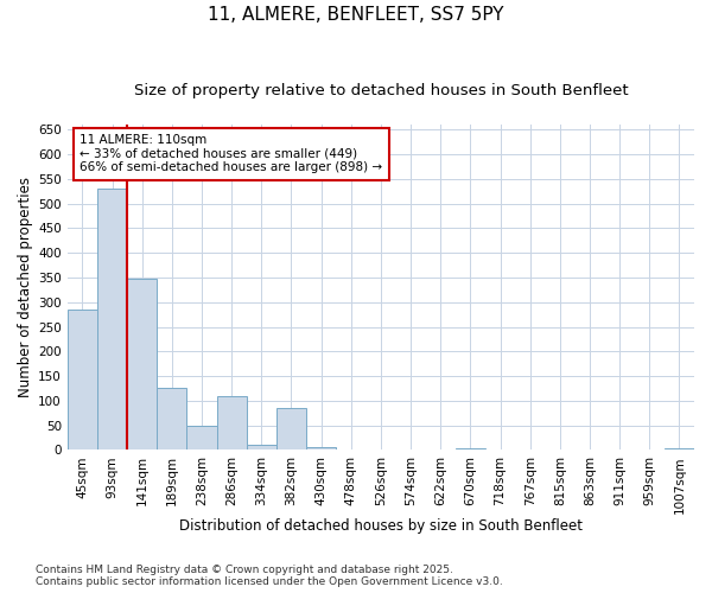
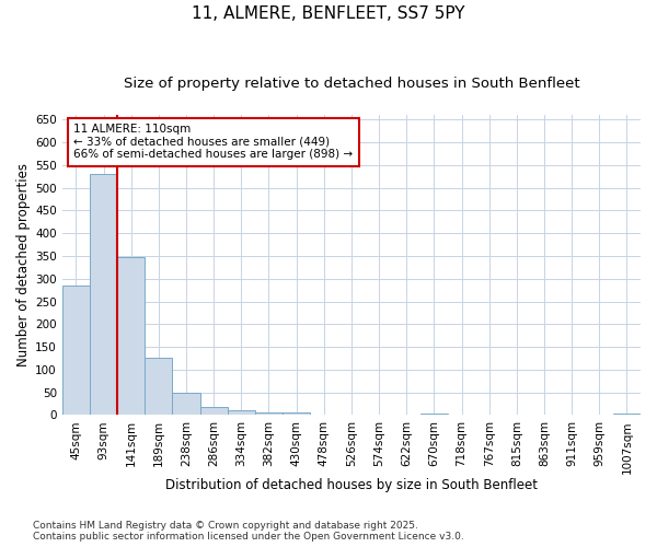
286sqm: 110 -> 18
382sqm: 85 -> 5
